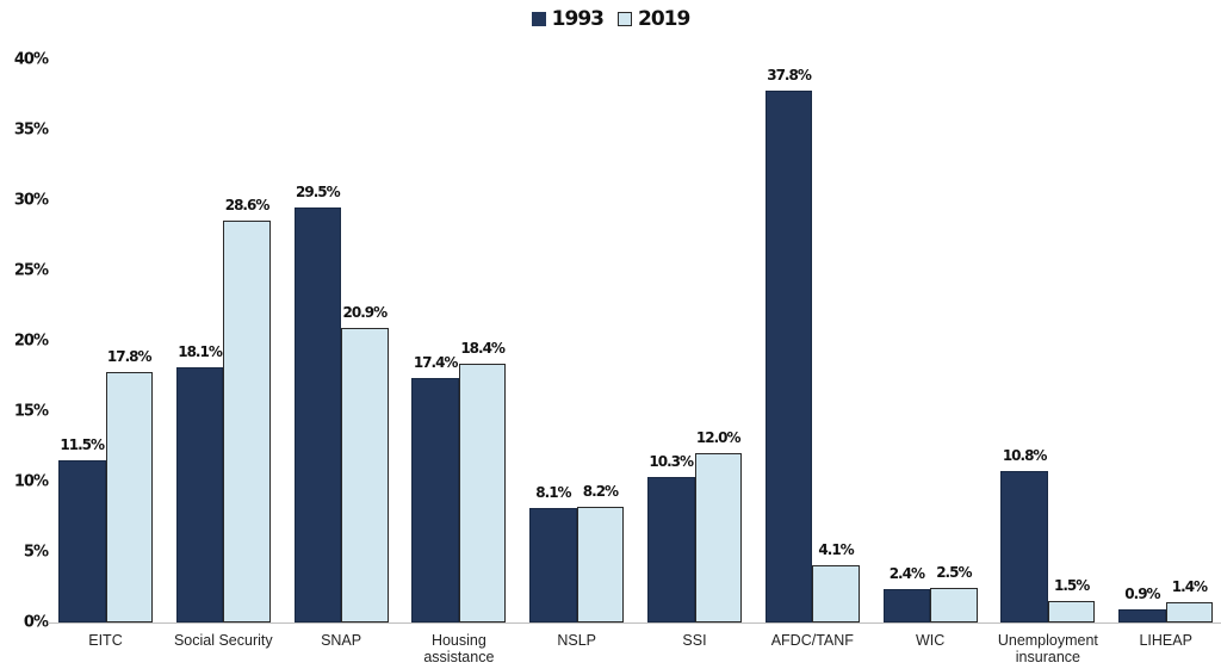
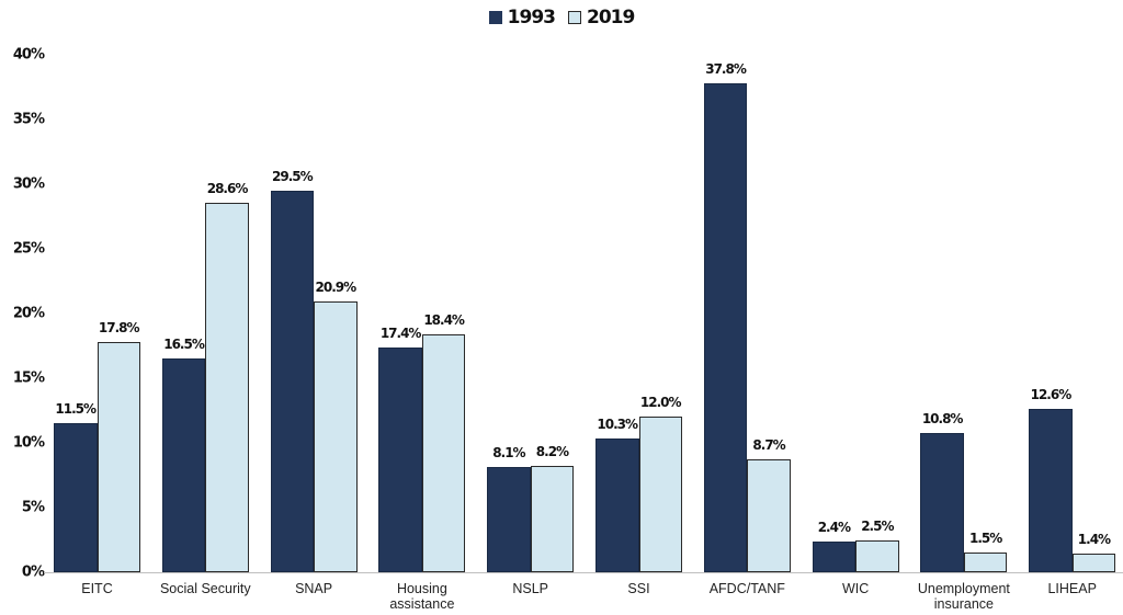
1993/Social Security: 18.1% -> 16.5%
2019/AFDC/TANF: 4.1% -> 8.7%
1993/LIHEAP: 0.9% -> 12.6%
